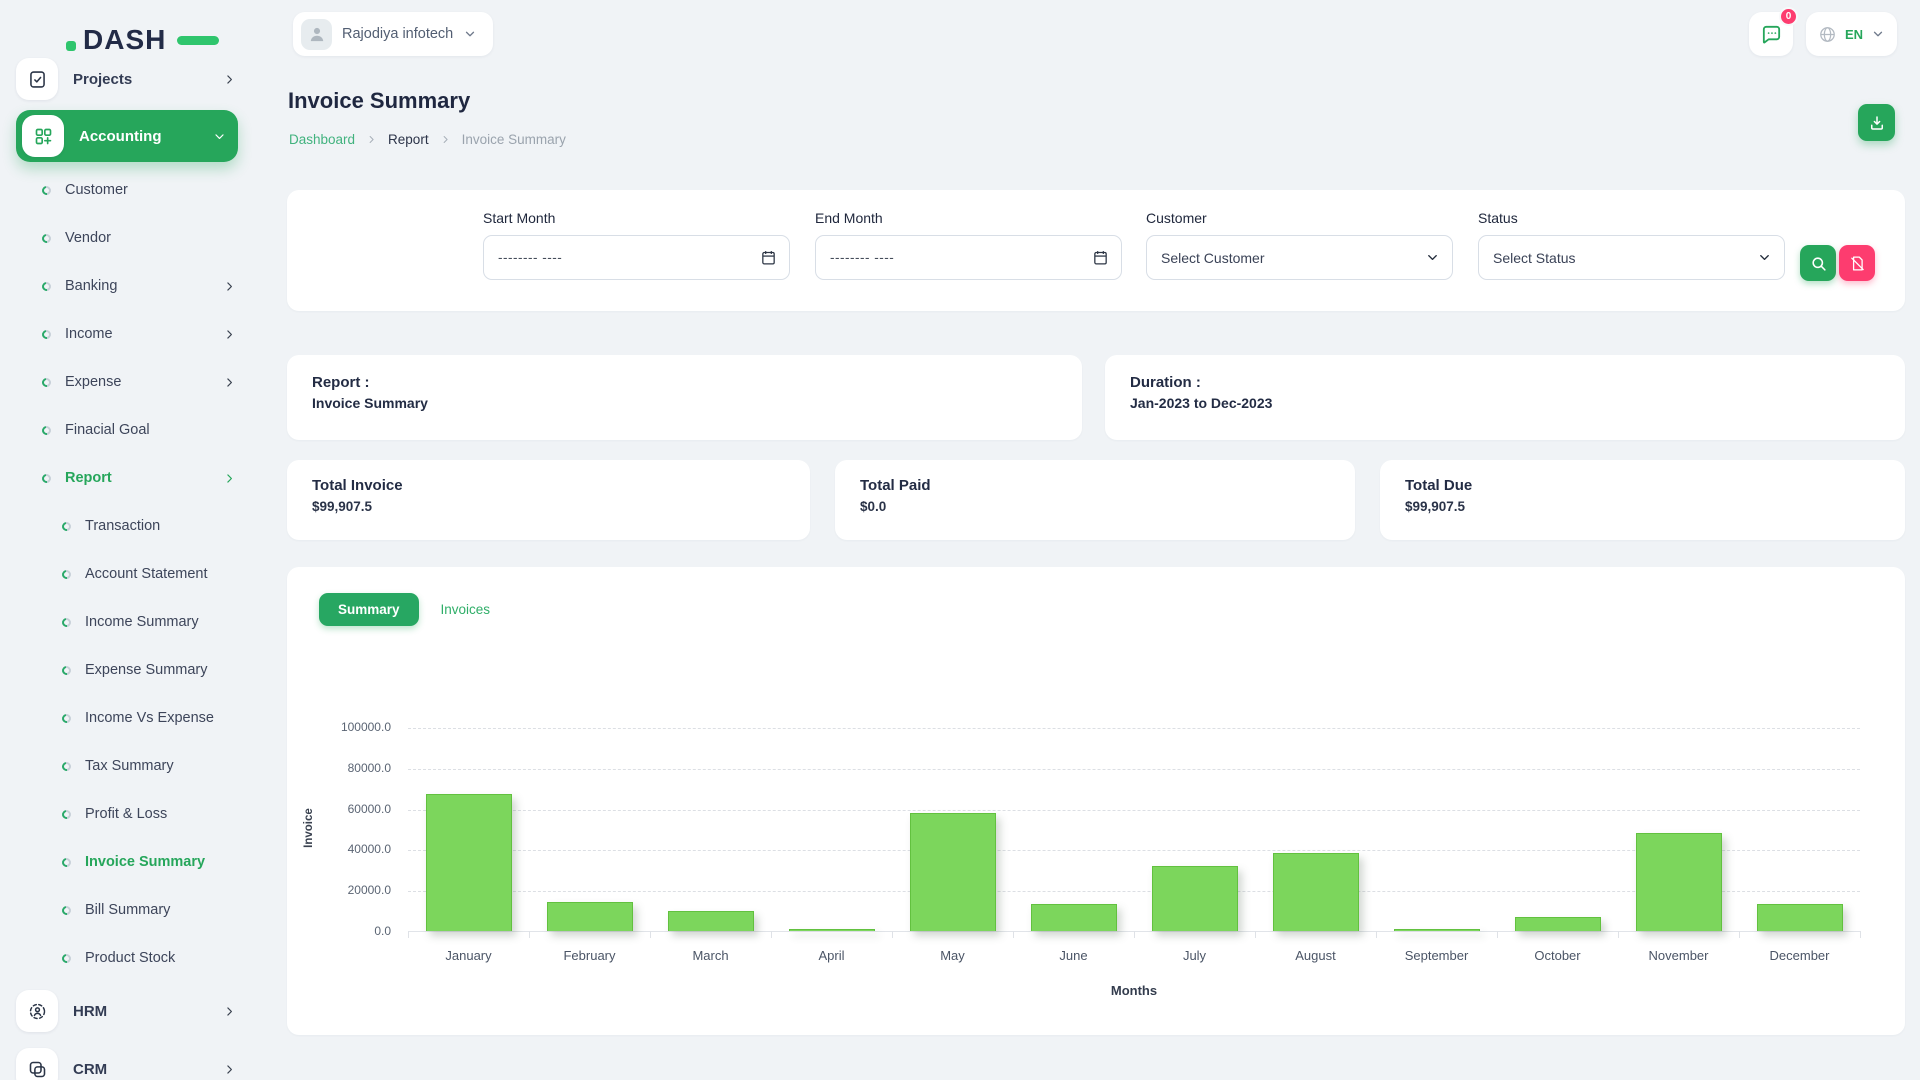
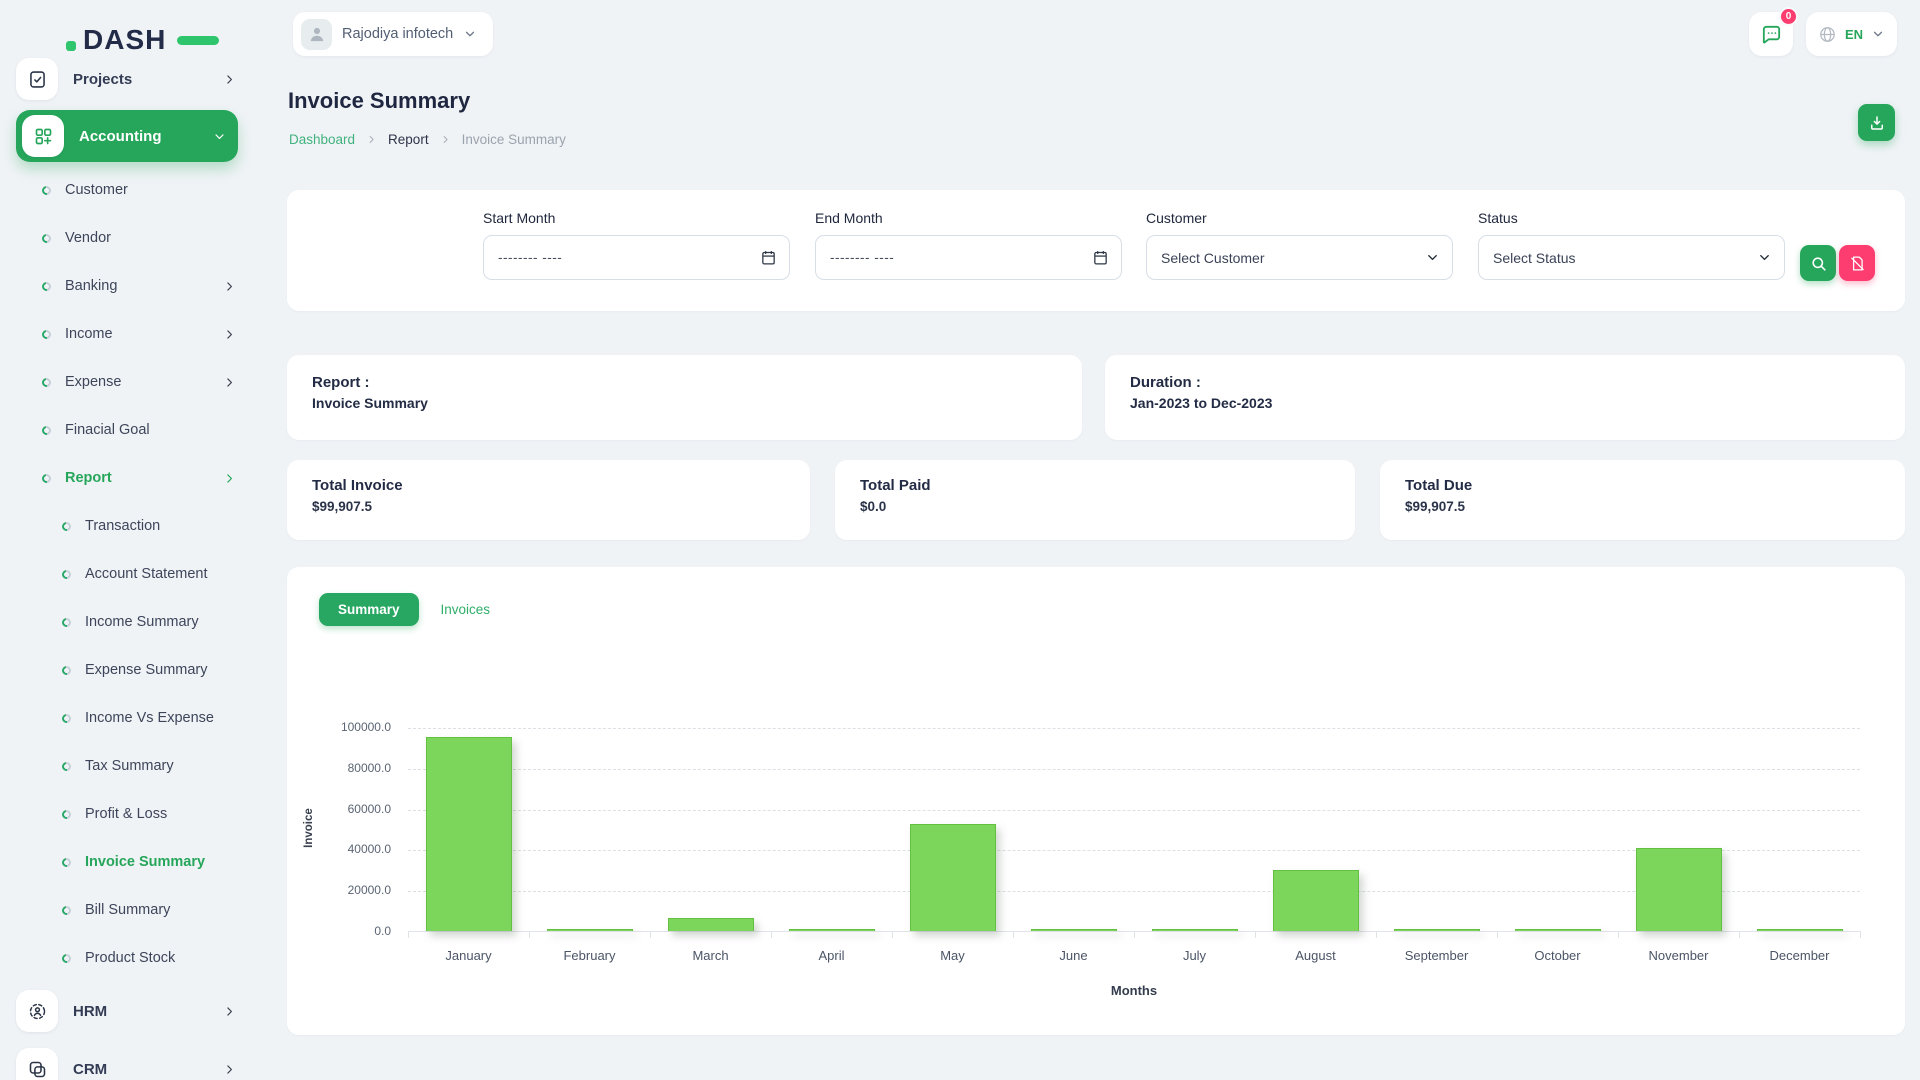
January: 67000 -> 95000
February: 14000 -> 1000
March: 10000 -> 6000
May: 58000 -> 52000
June: 13000 -> 1000
July: 32000 -> 1000
August: 38000 -> 30000
October: 7000 -> 1000
November: 48000 -> 40000
December: 13000 -> 1000
